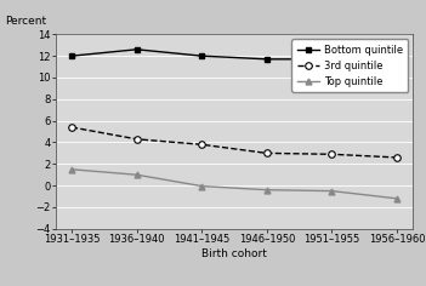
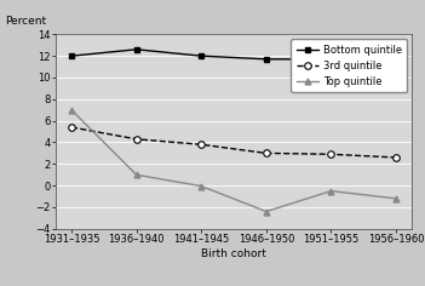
Top quintile/1931–1935: 1.5 -> 7.0
Top quintile/1946–1950: -0.4 -> -2.4
